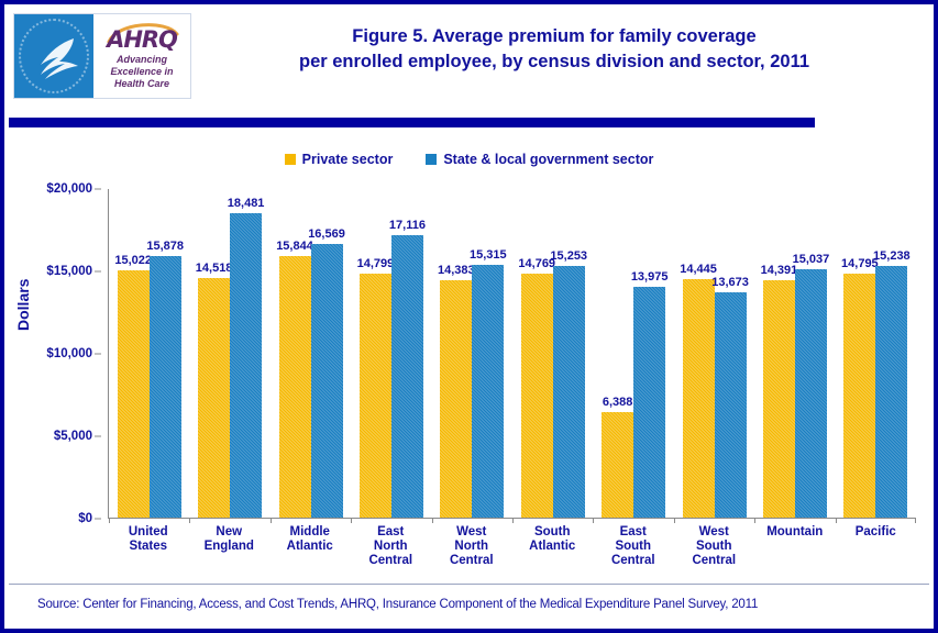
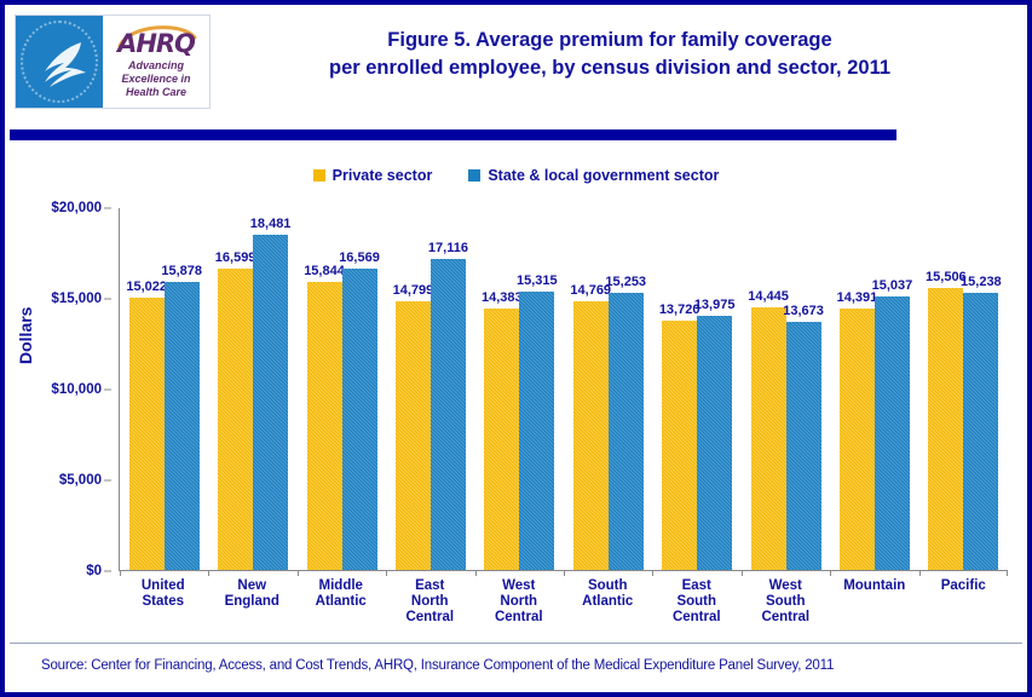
Private sector/New England: 14,518 -> 16,599
Private sector/East South Central: 6,388 -> 13,720
Private sector/Pacific: 14,795 -> 15,506
